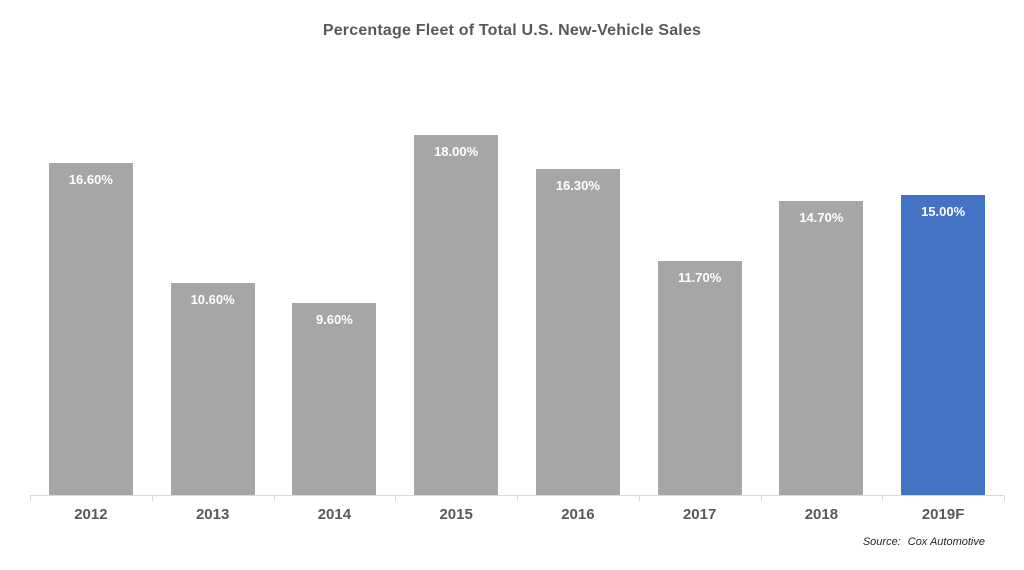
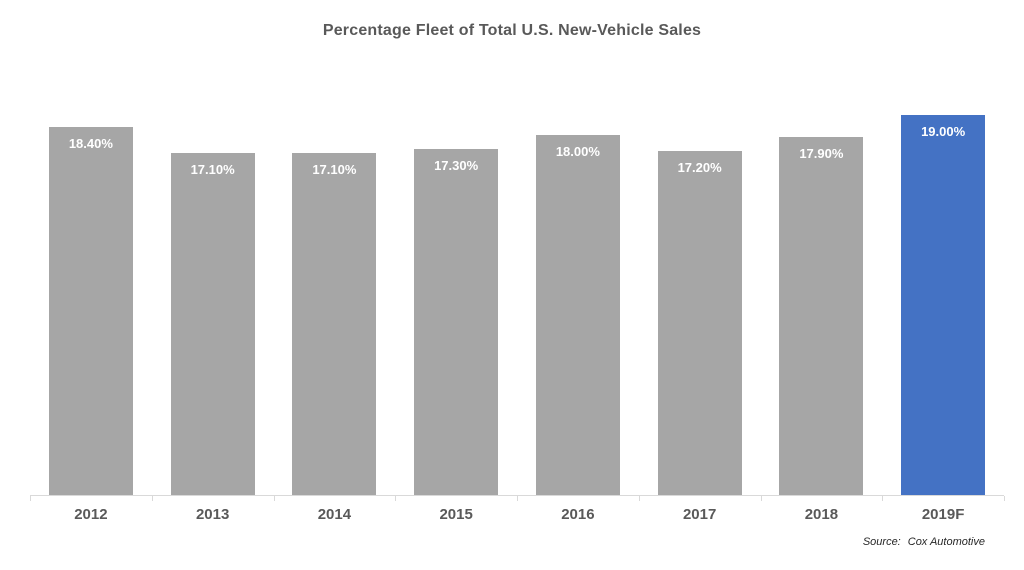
2012: 16.60% -> 18.40%
2013: 10.60% -> 17.10%
2014: 9.60% -> 17.10%
2015: 18.00% -> 17.30%
2016: 16.30% -> 18.00%
2017: 11.70% -> 17.20%
2018: 14.70% -> 17.90%
2019F: 15.00% -> 19.00%
